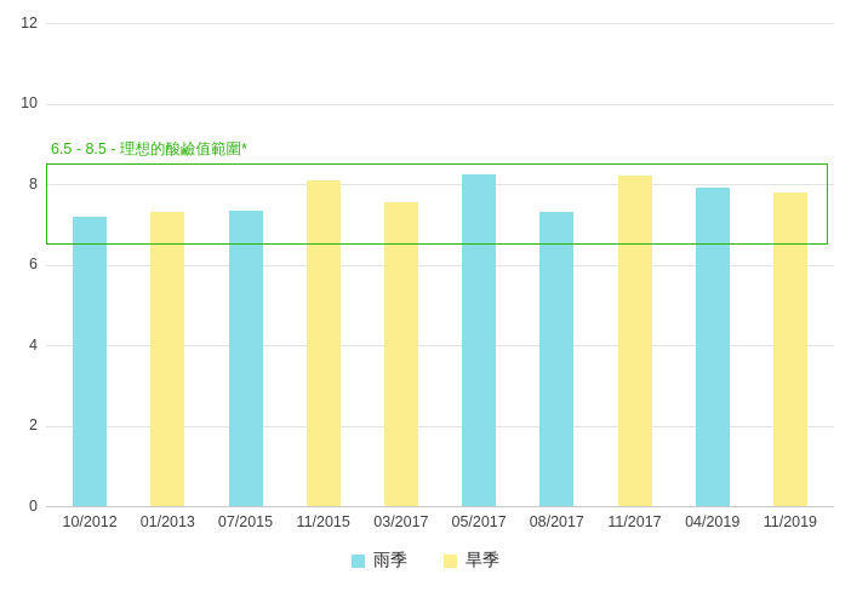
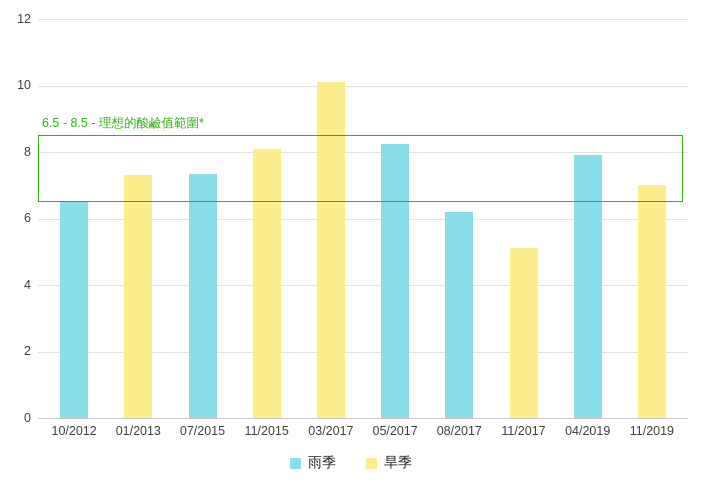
雨季/10/2012: 7.2 -> 6.5
旱季/03/2017: 7.5 -> 10.1
雨季/08/2017: 7.3 -> 6.2
旱季/11/2017: 8.2 -> 5.1
旱季/11/2019: 7.8 -> 7.0
